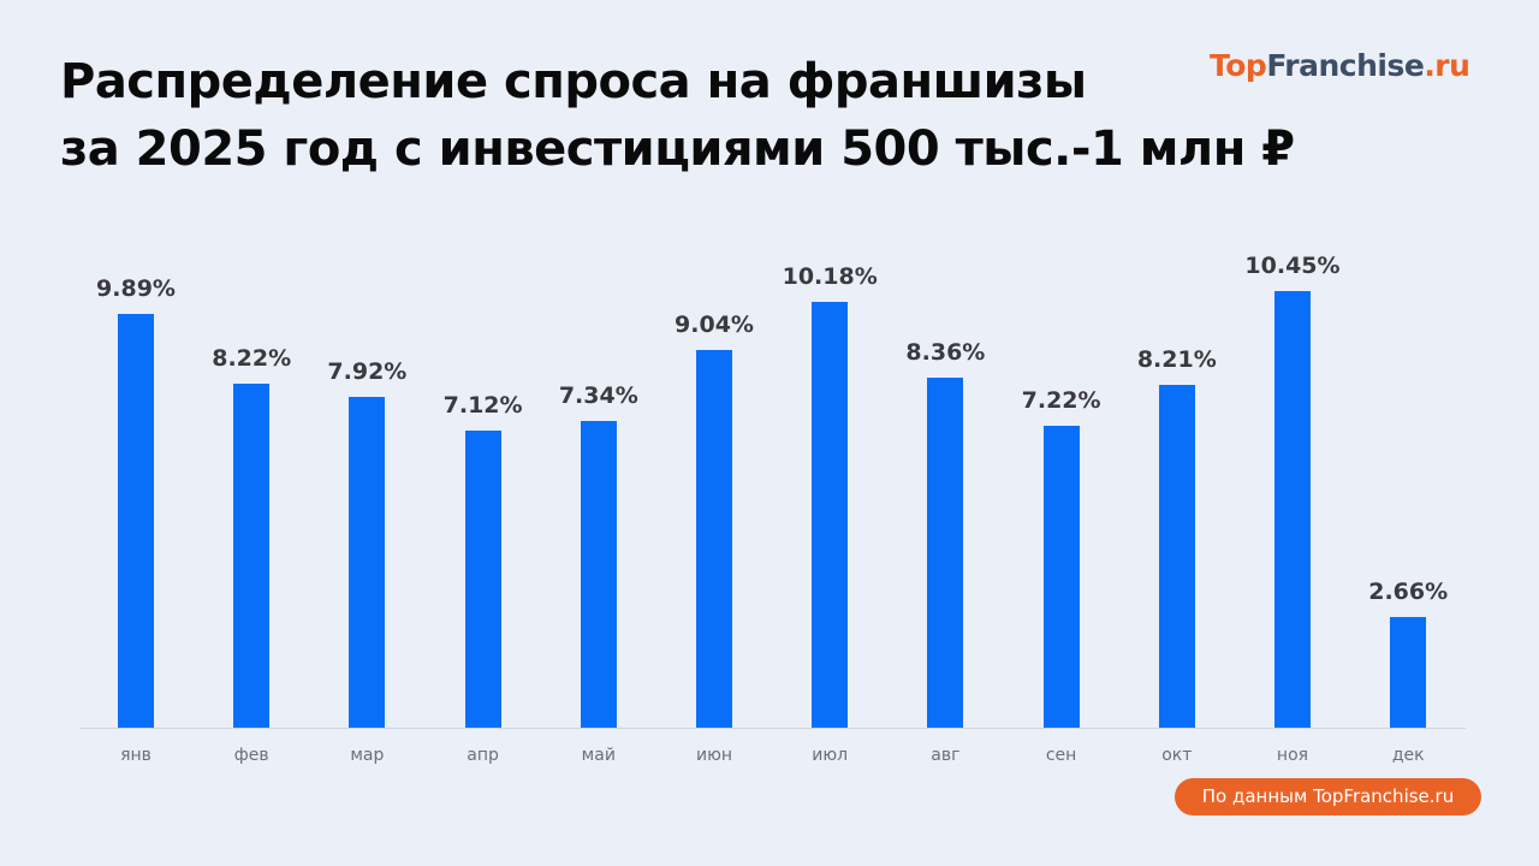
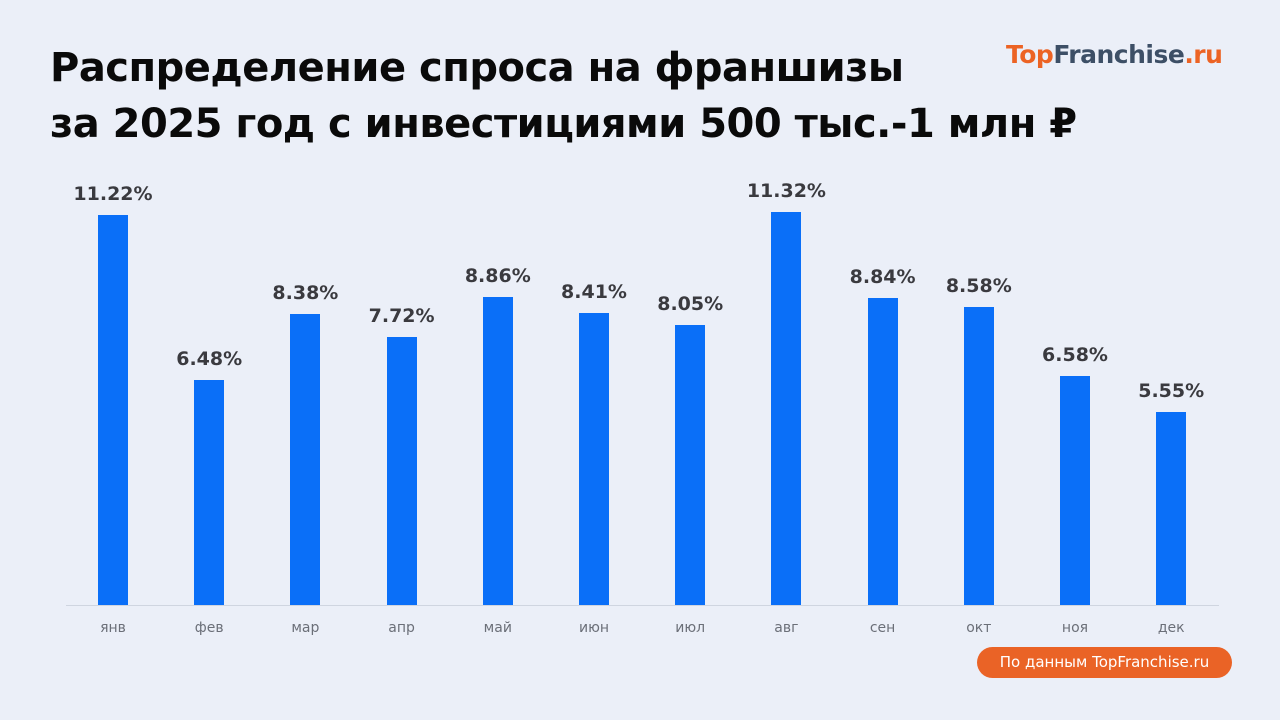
янв: 9.89% -> 11.22%
фев: 8.22% -> 6.48%
мар: 7.92% -> 8.38%
апр: 7.12% -> 7.72%
май: 7.34% -> 8.86%
июн: 9.04% -> 8.41%
июл: 10.18% -> 8.05%
авг: 8.36% -> 11.32%
сен: 7.22% -> 8.84%
окт: 8.21% -> 8.58%
ноя: 10.45% -> 6.58%
дек: 2.66% -> 5.55%
